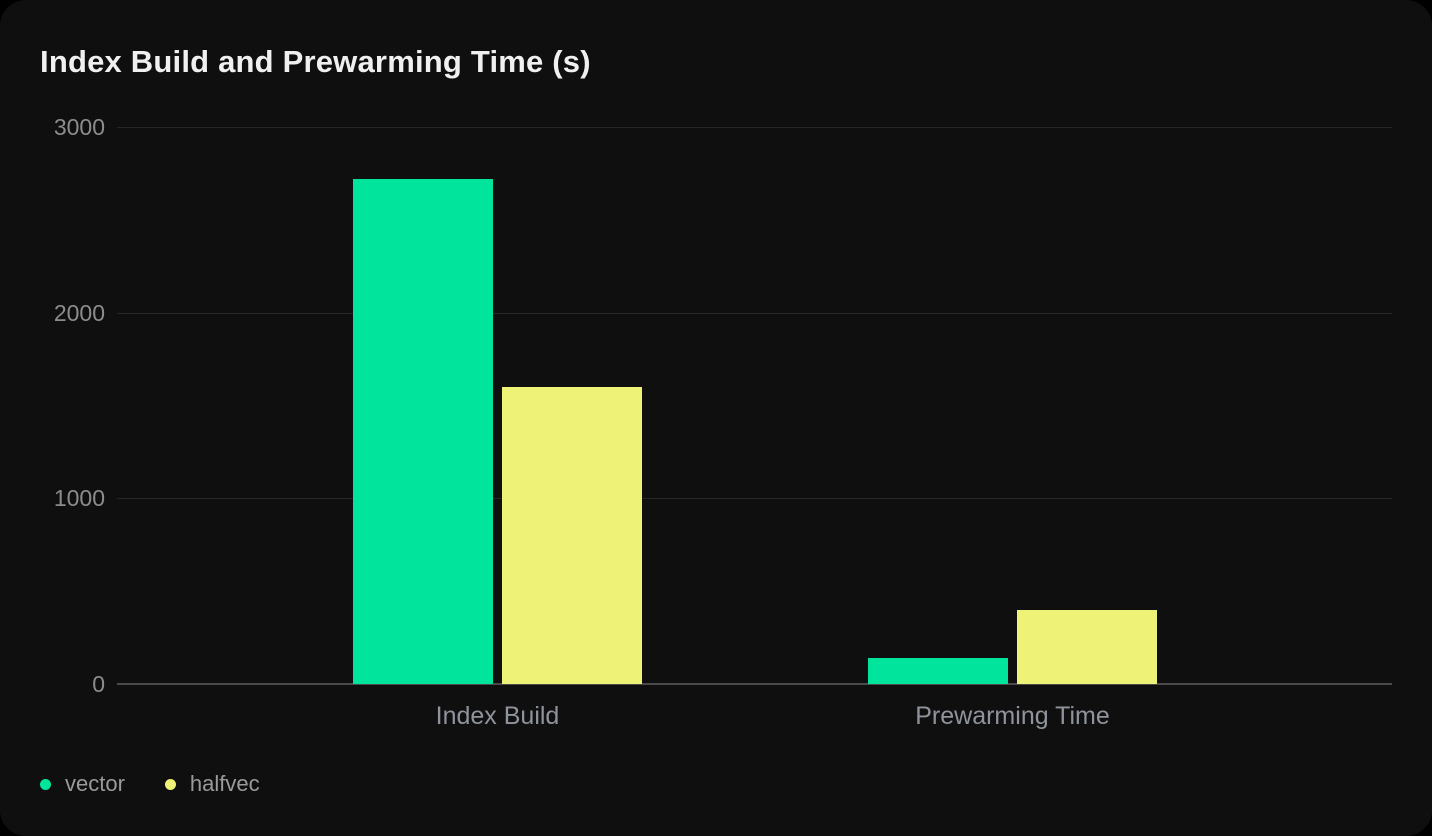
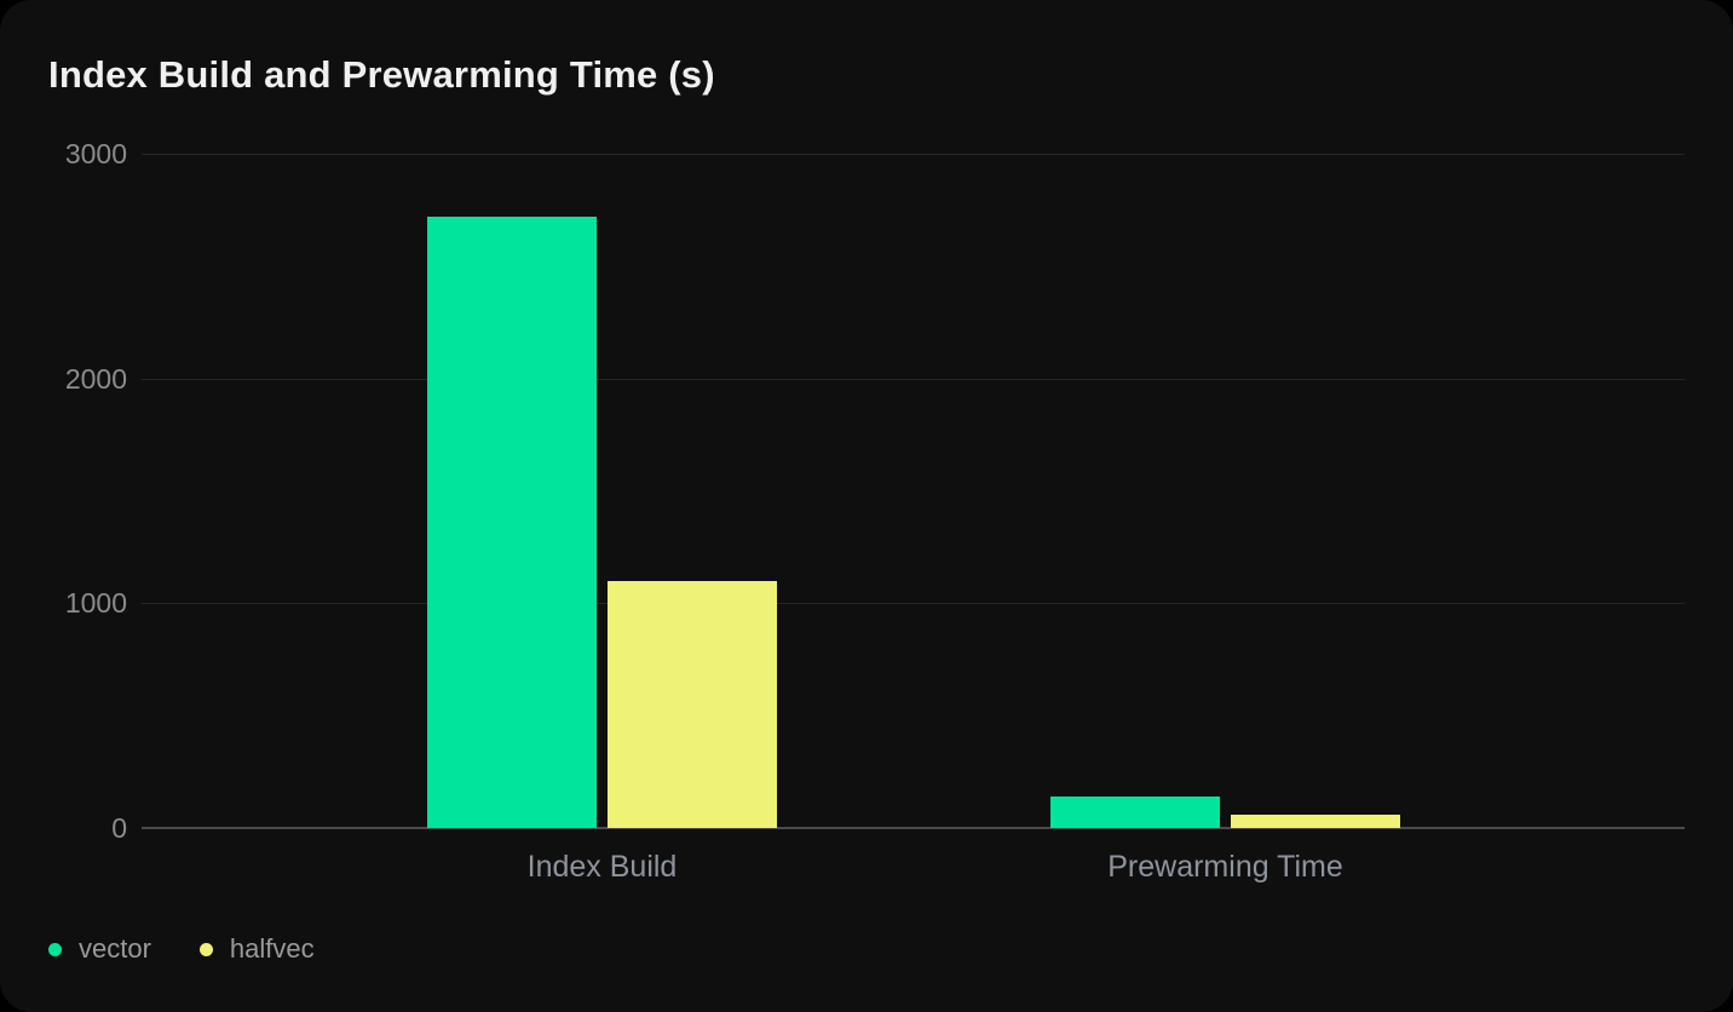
halfvec/Index Build: 1600 -> 1100
halfvec/Prewarming Time: 400 -> 60
